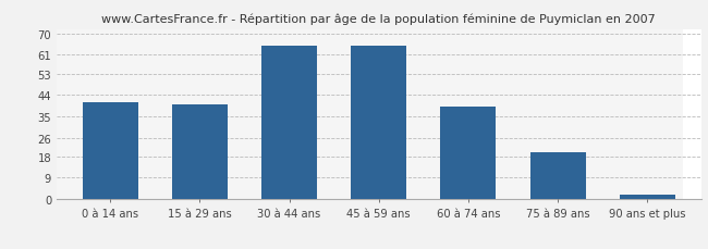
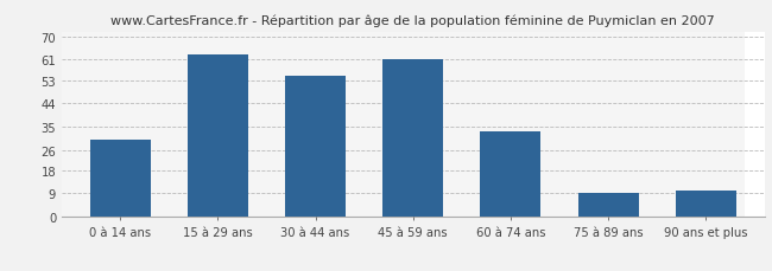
0 à 14 ans: 41 -> 30
15 à 29 ans: 40 -> 63
30 à 44 ans: 65 -> 55
45 à 59 ans: 65 -> 61
60 à 74 ans: 39 -> 33
75 à 89 ans: 20 -> 9
90 ans et plus: 2 -> 10
